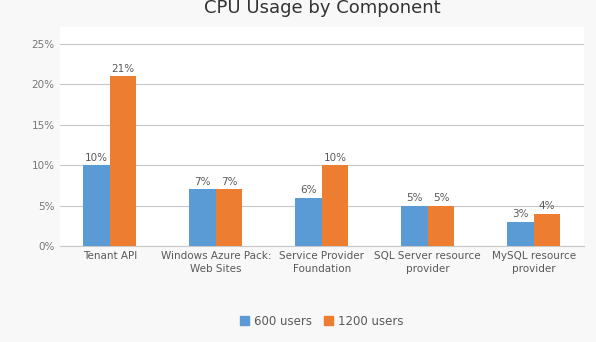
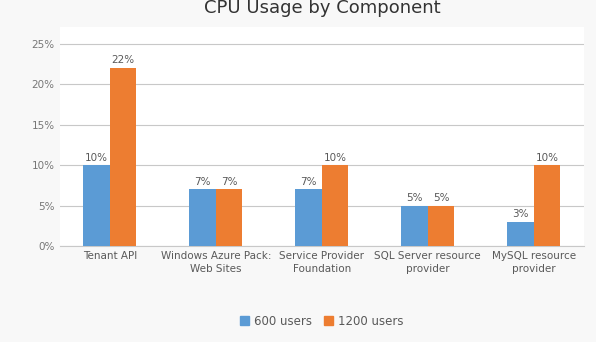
1200 users/Tenant API: 21% -> 22%
600 users/Service Provider Foundation: 6% -> 7%
1200 users/MySQL resource provider: 4% -> 10%
